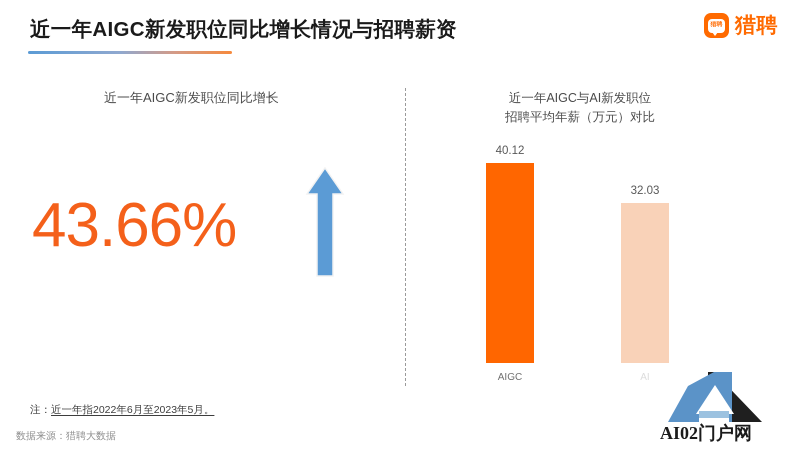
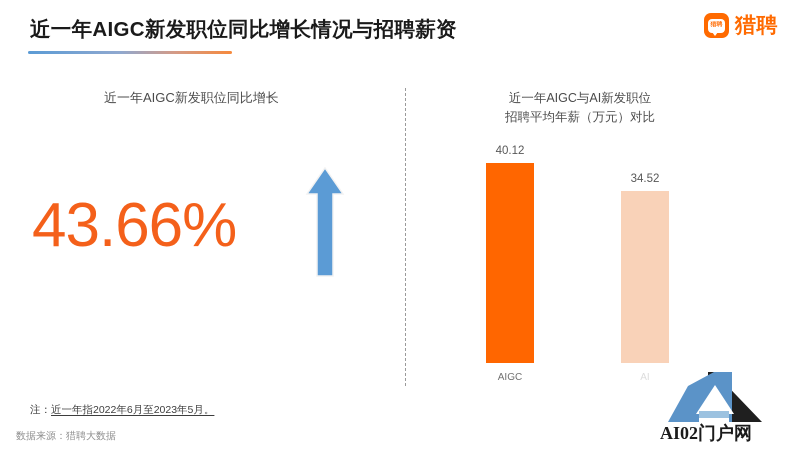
AI: 32.03 -> 34.52
